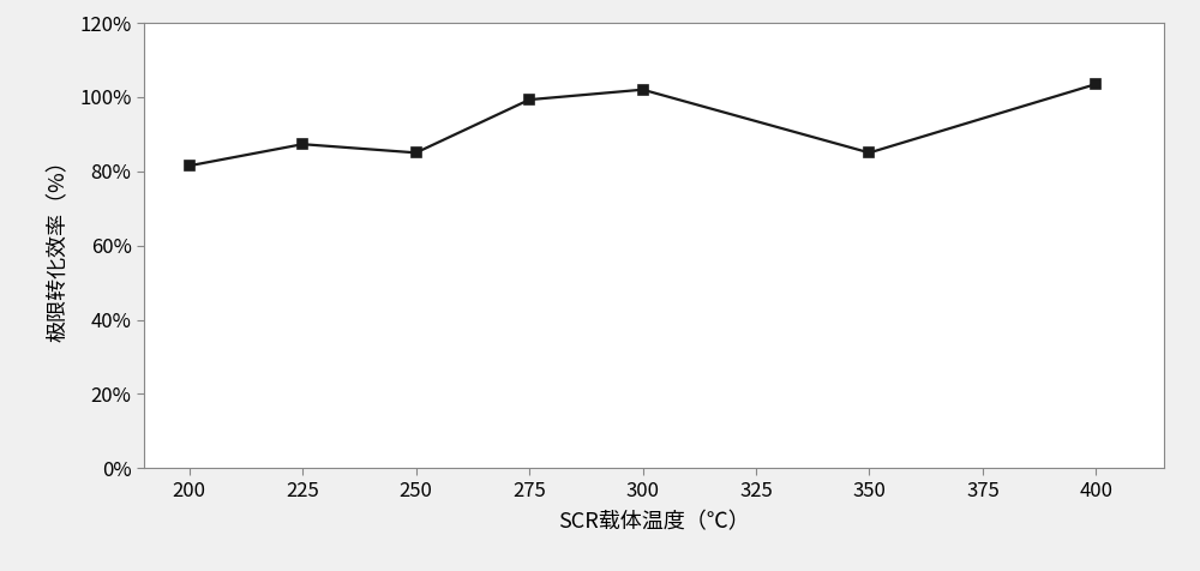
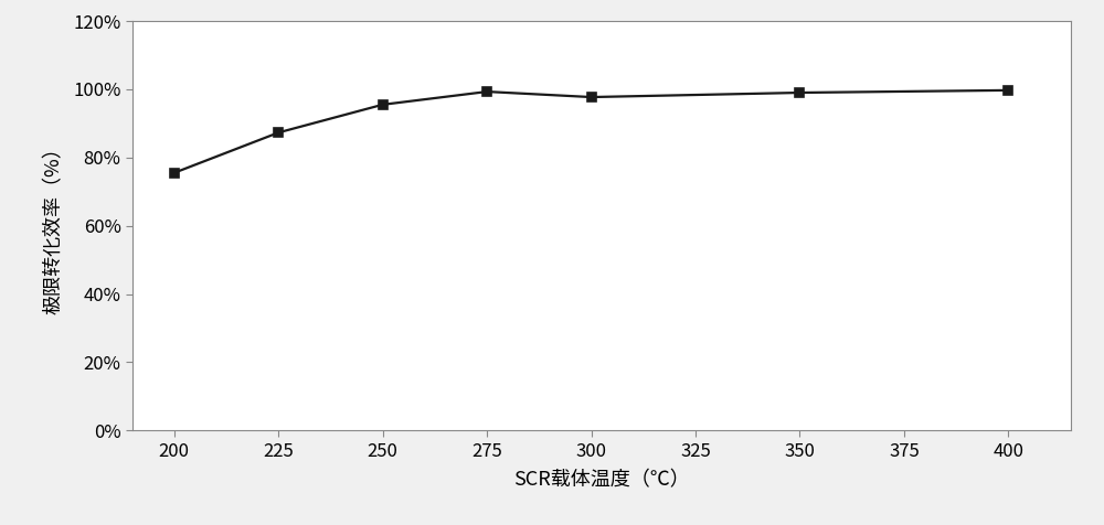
200: 81.5% -> 75.5%
250: 85.0% -> 95.5%
300: 102.0% -> 97.7%
350: 85.0% -> 99.0%
400: 103.5% -> 99.7%
